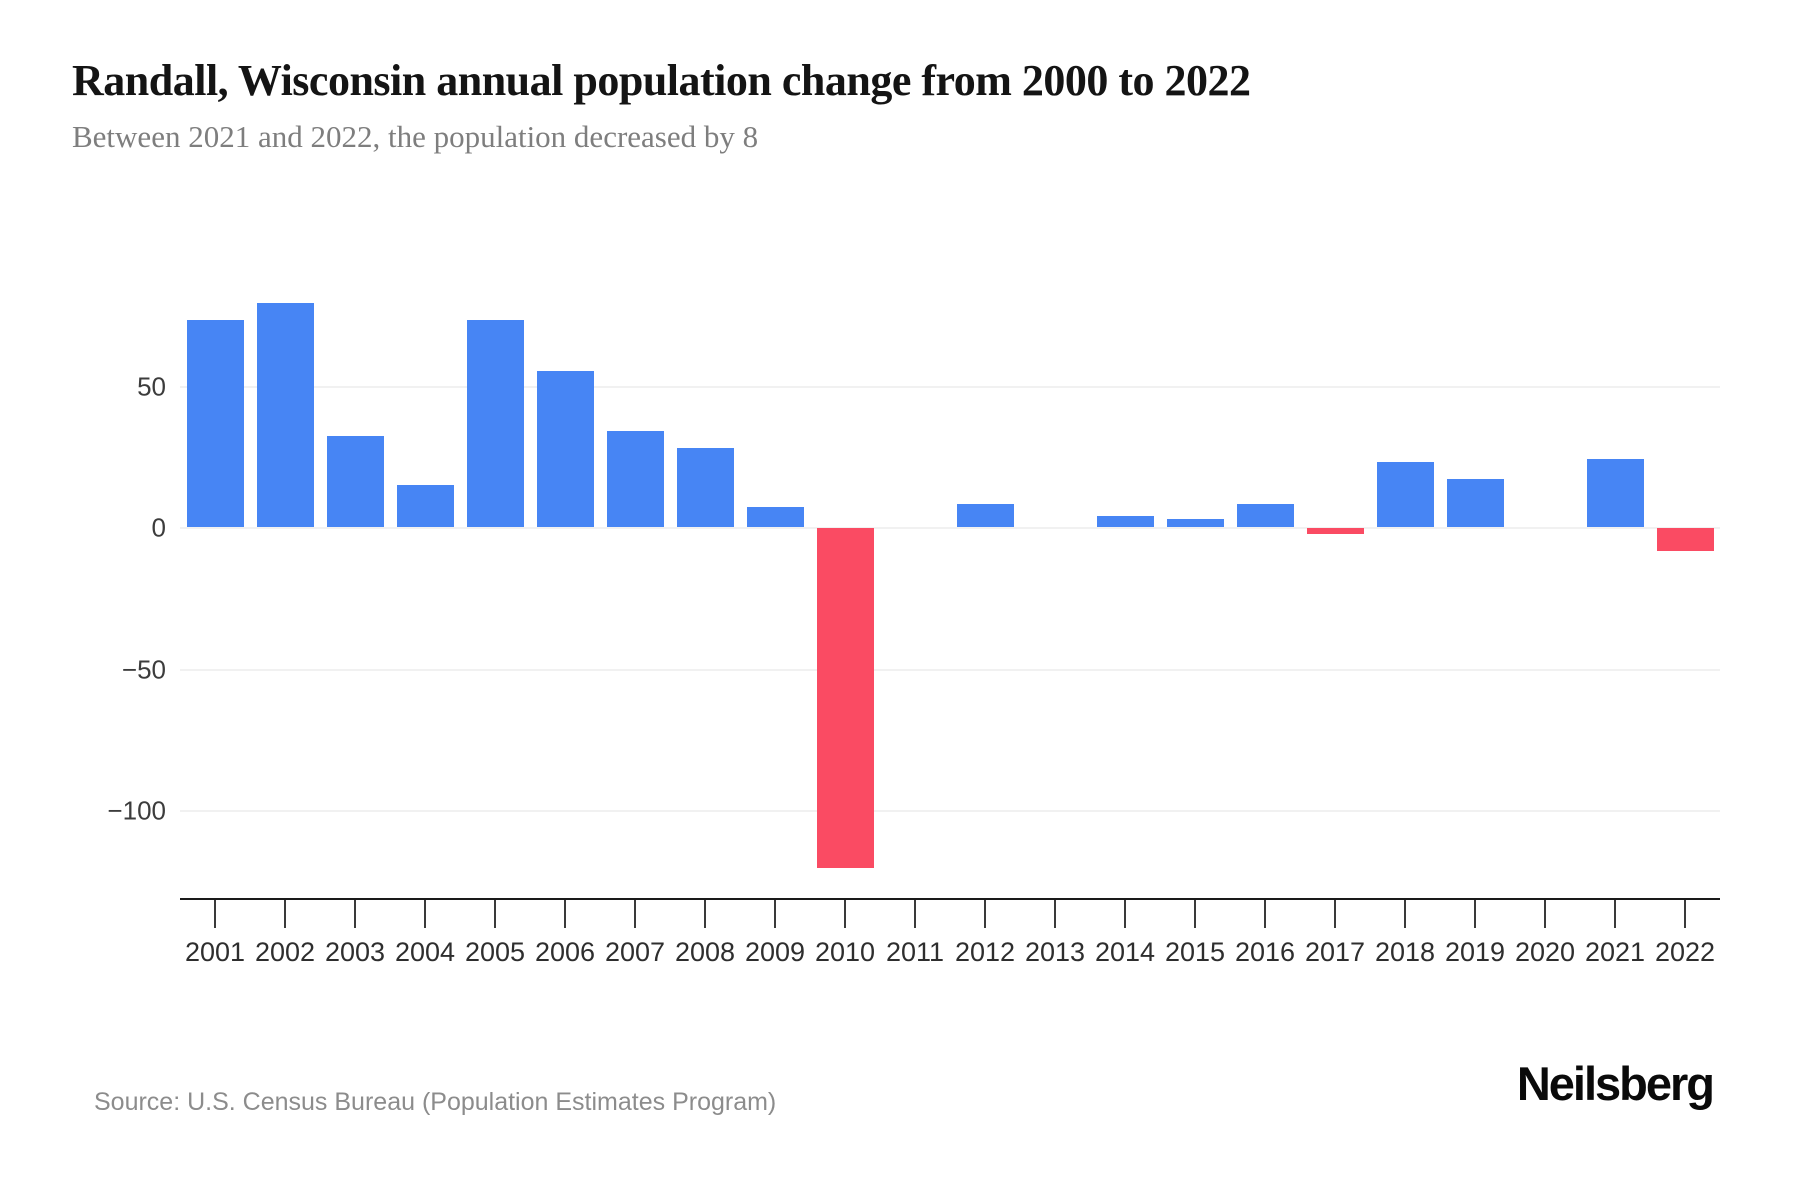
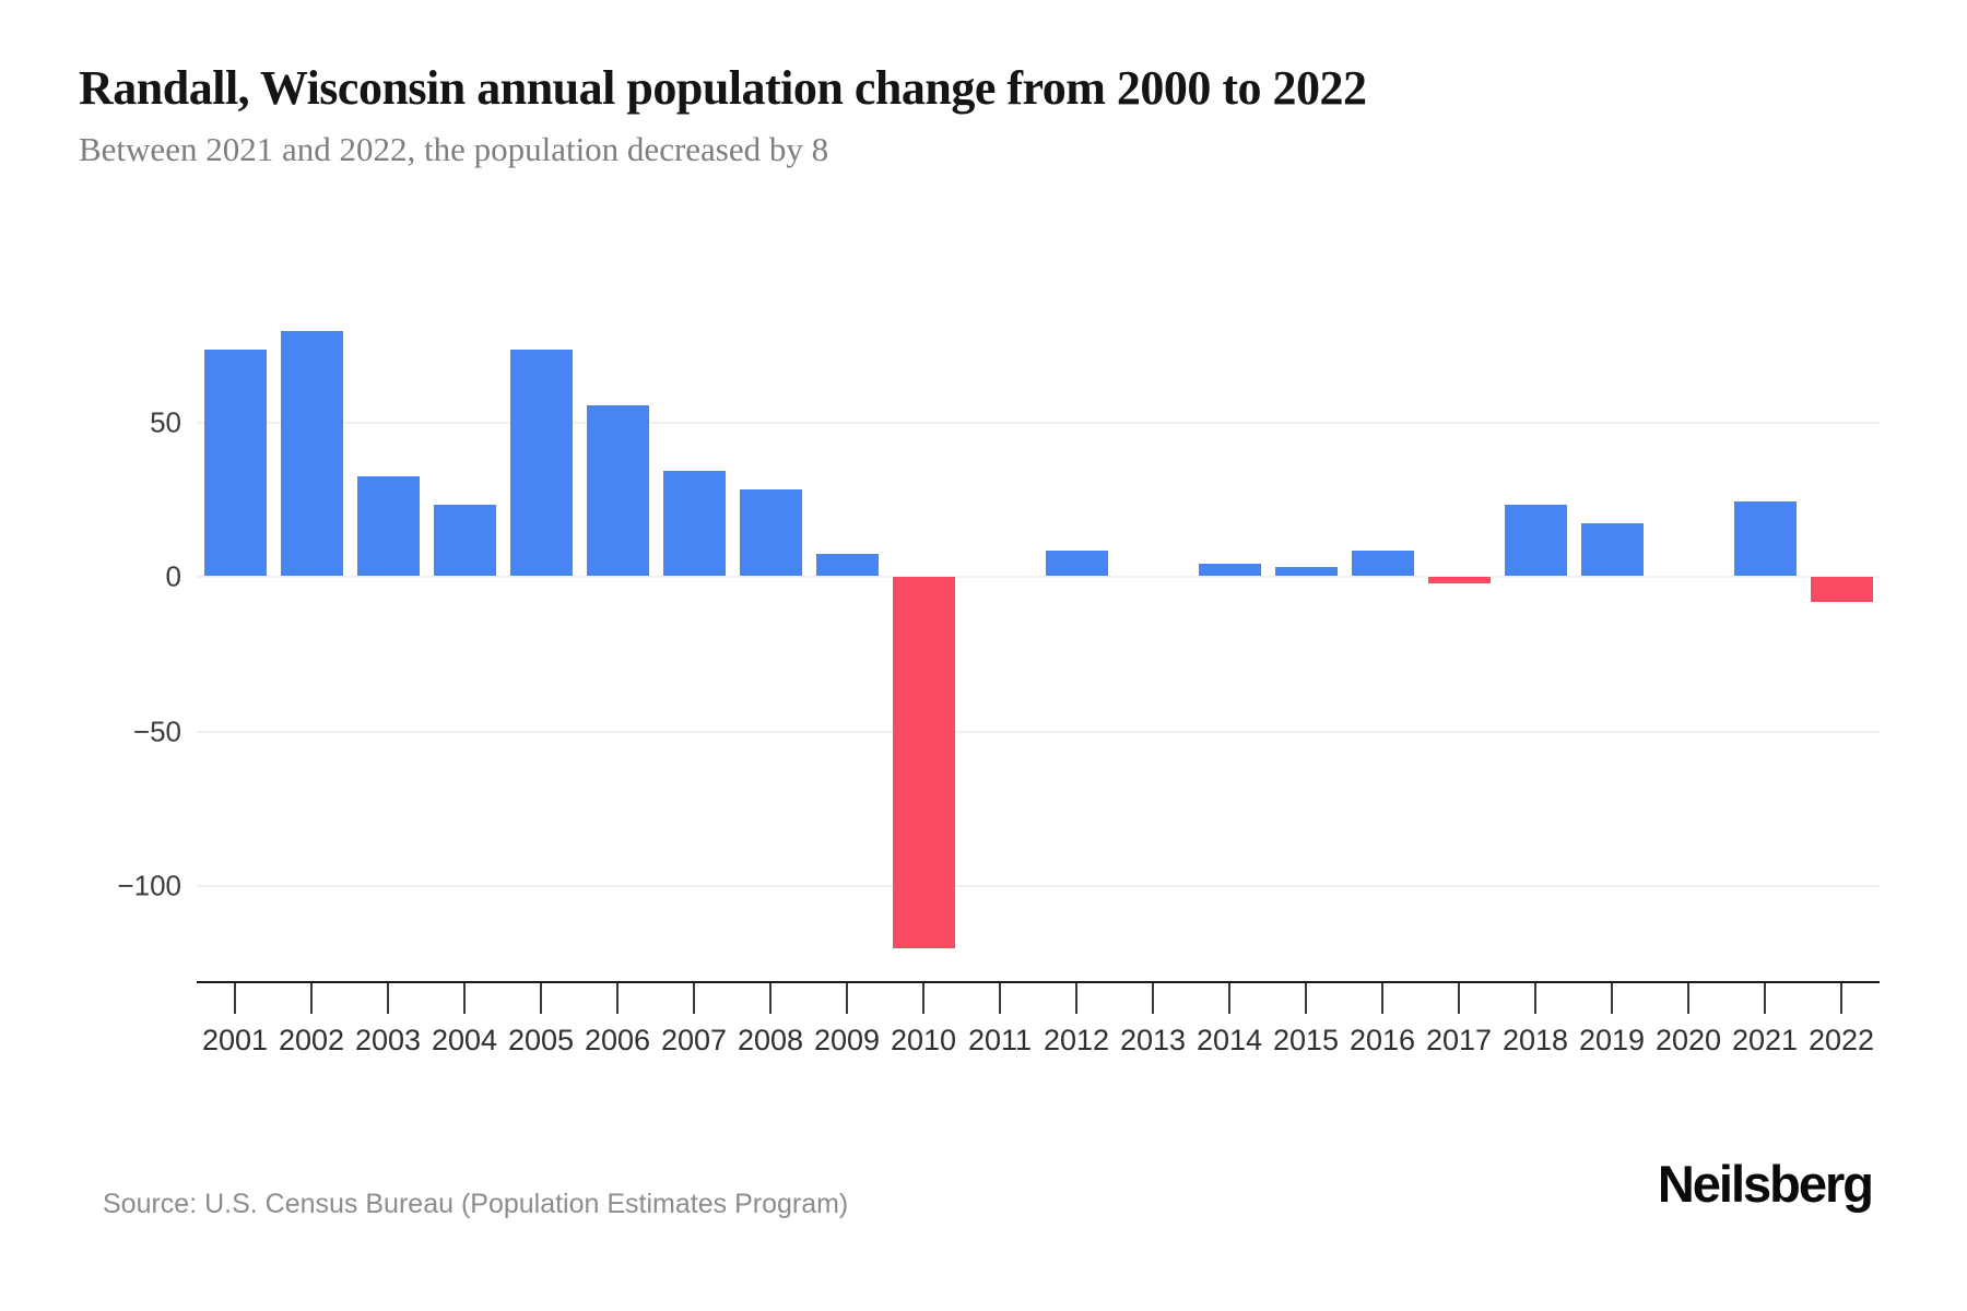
2004: 15 -> 23
